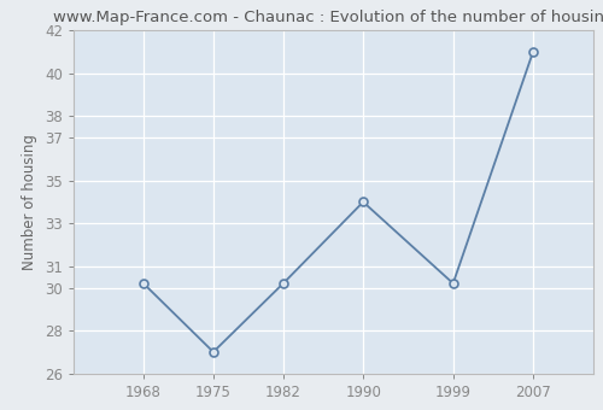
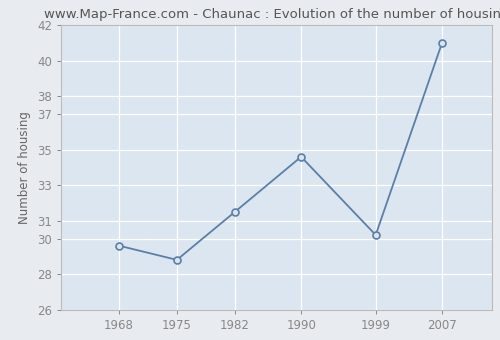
1968: 30.2 -> 29.6
1975: 27.0 -> 28.8
1982: 30.2 -> 31.5
1990: 34.0 -> 34.6
